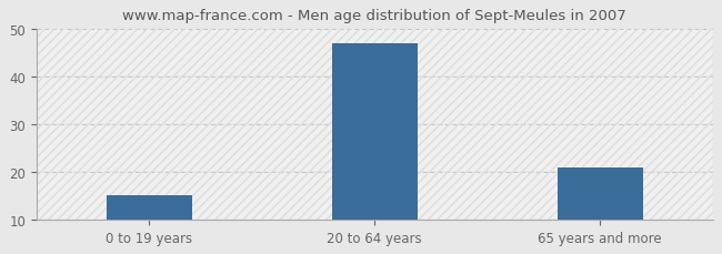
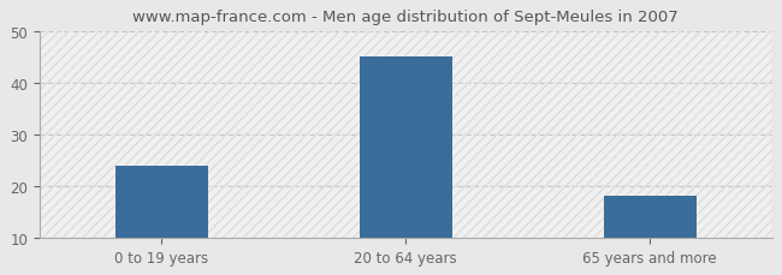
0 to 19 years: 15 -> 24
20 to 64 years: 47 -> 45
65 years and more: 21 -> 18
